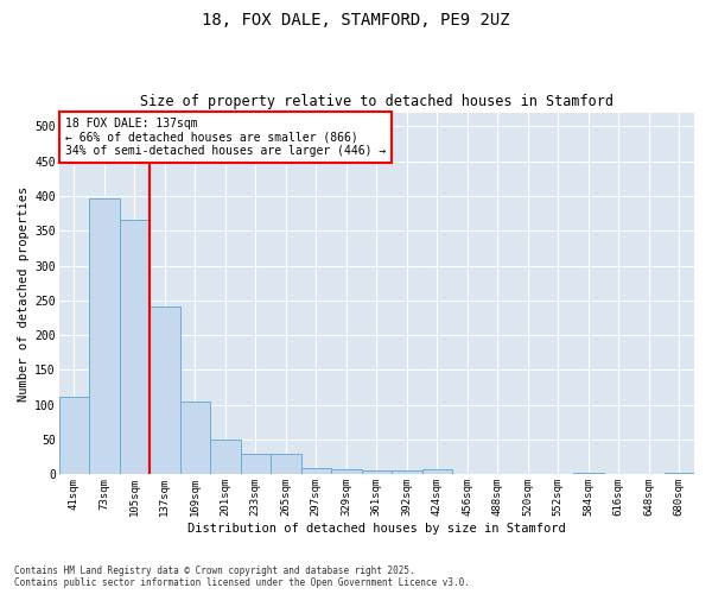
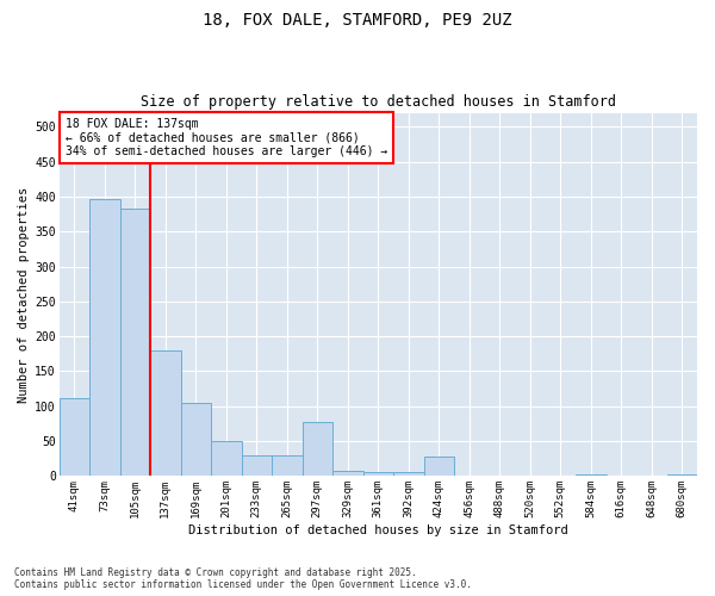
105sqm: 365 -> 382
137sqm: 242 -> 180
297sqm: 9 -> 78
424sqm: 7 -> 28
